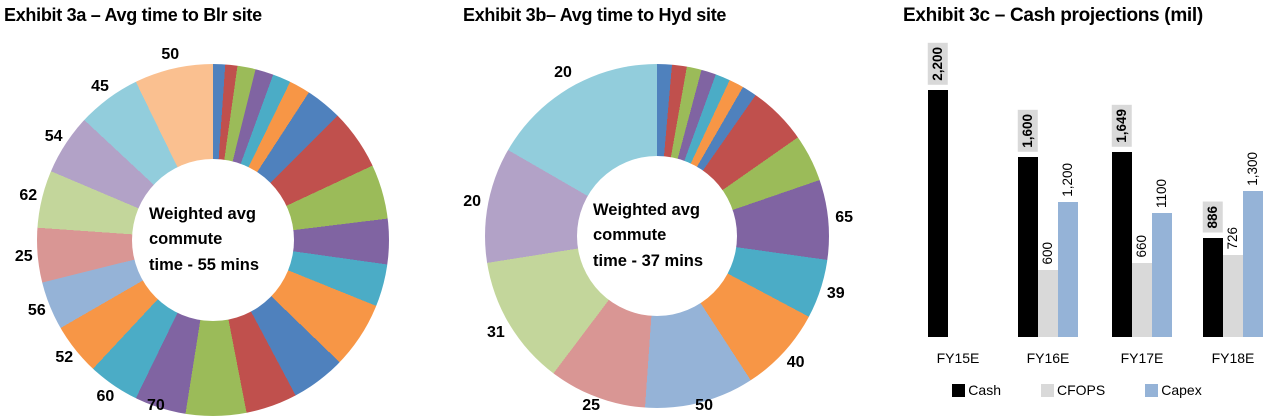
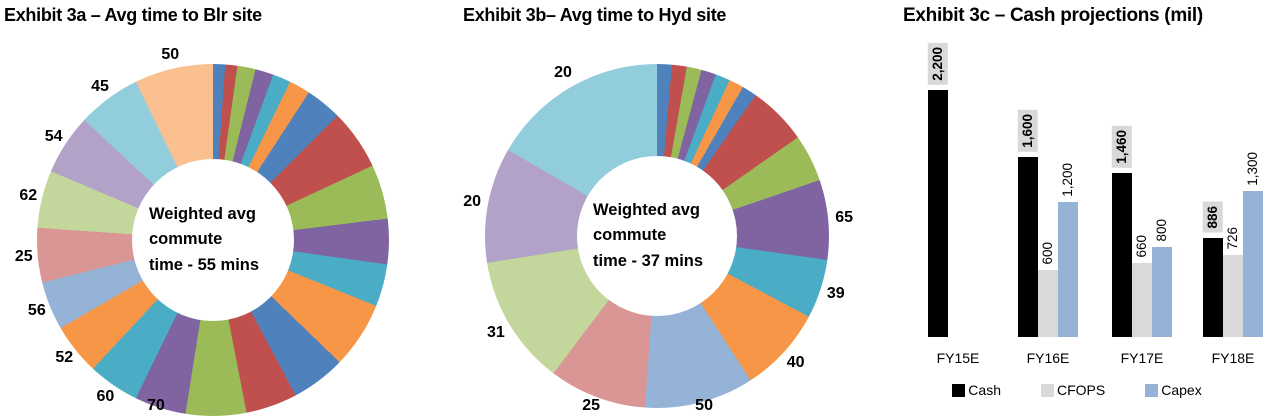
Exhibit 3c – Cash projections (mil)/Cash/FY17E: 1,649 -> 1,460
Exhibit 3c – Cash projections (mil)/Capex/FY17E: 1100 -> 800
